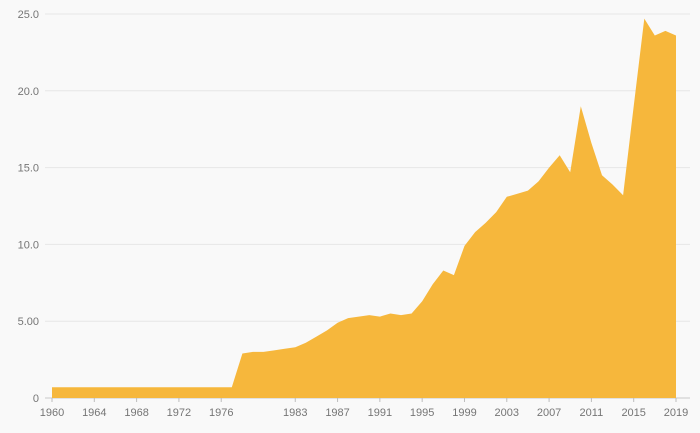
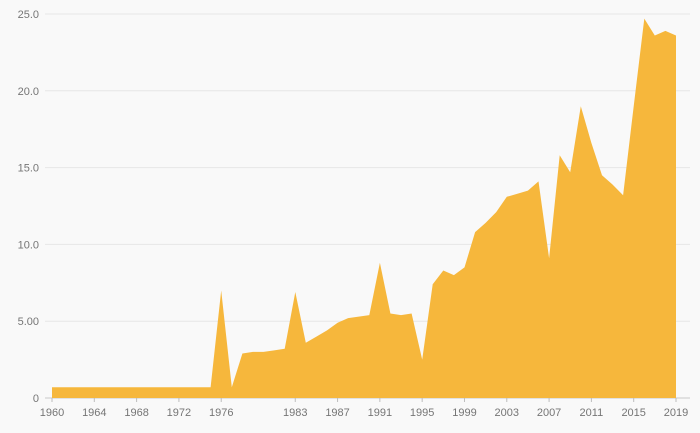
1976: 0.7 -> 7.0
1983: 3.3 -> 6.9
1991: 5.3 -> 8.8
1995: 6.3 -> 2.5
1999: 9.9 -> 8.5
2007: 15.0 -> 9.1
